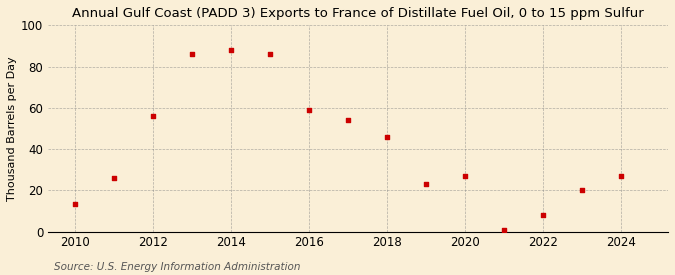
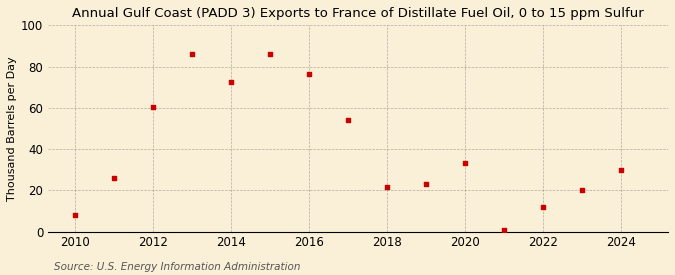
2010: 13.5 -> 8.0
2012: 56.0 -> 60.5
2014: 88.0 -> 72.5
2016: 59.0 -> 76.5
2018: 46.0 -> 21.5
2020: 27.0 -> 33.5
2022: 8.0 -> 12.0
2024: 27.0 -> 30.0
